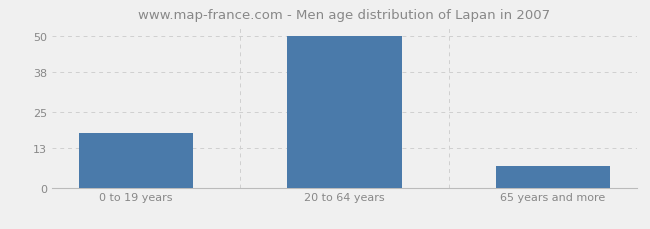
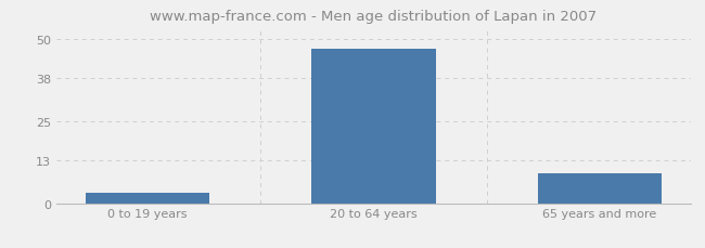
0 to 19 years: 18 -> 3
20 to 64 years: 50 -> 47
65 years and more: 7 -> 9
